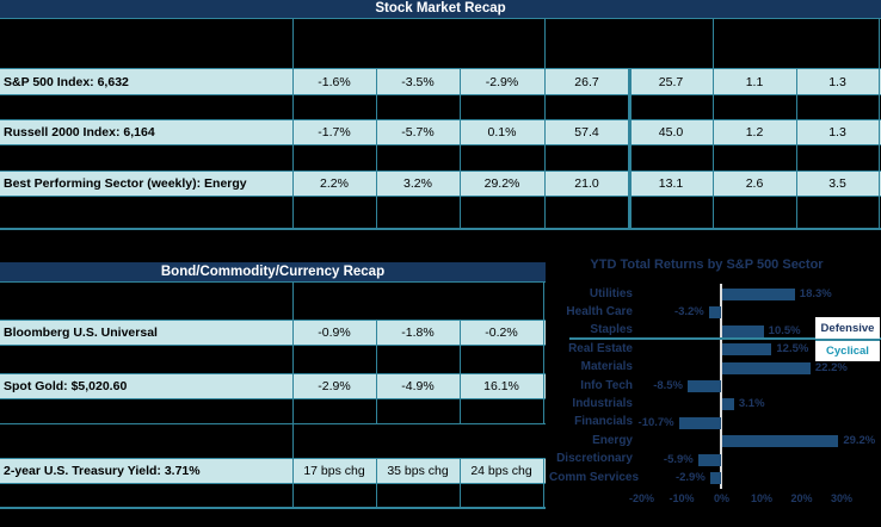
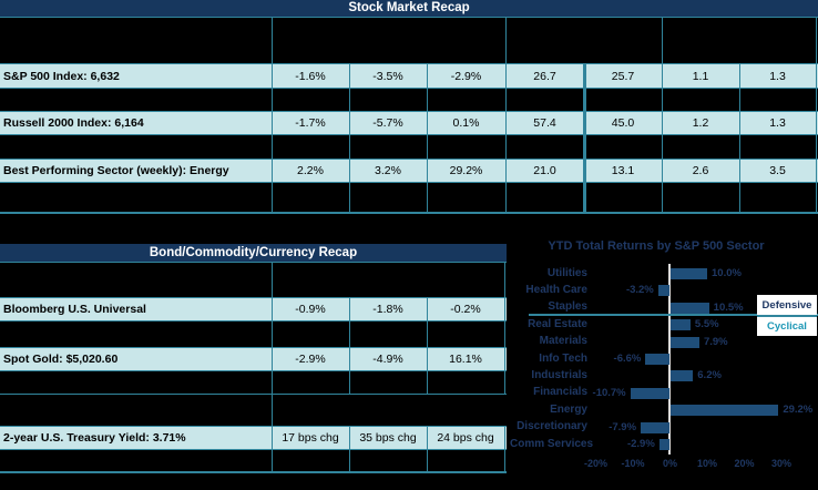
Utilities: 18.3% -> 10.0%
Real Estate: 12.5% -> 5.5%
Materials: 22.2% -> 7.9%
Info Tech: -8.5% -> -6.6%
Industrials: 3.1% -> 6.2%
Discretionary: -5.9% -> -7.9%
